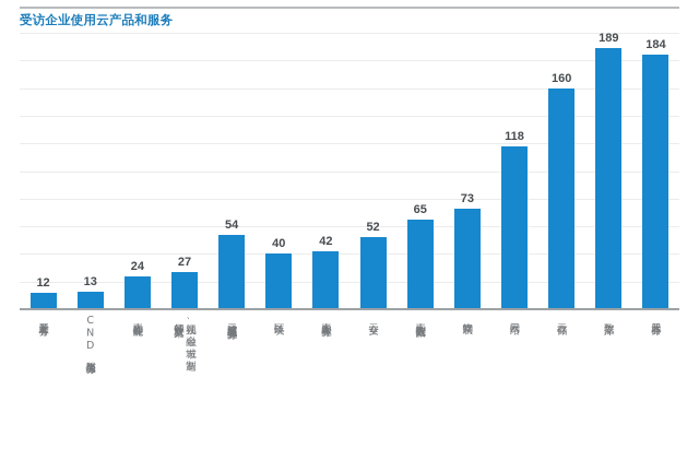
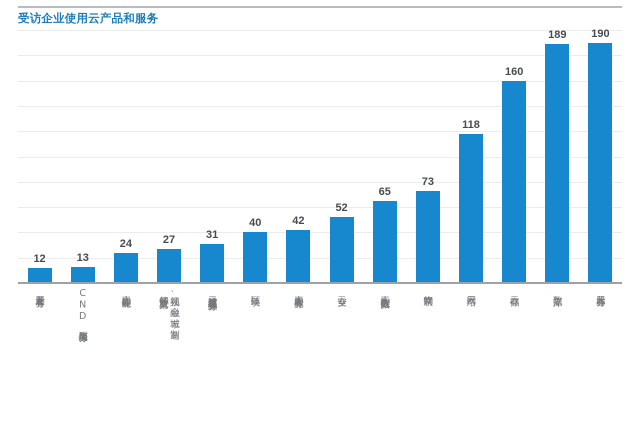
云通信与域名等企业服务: 54 -> 31
云服务器: 184 -> 190
